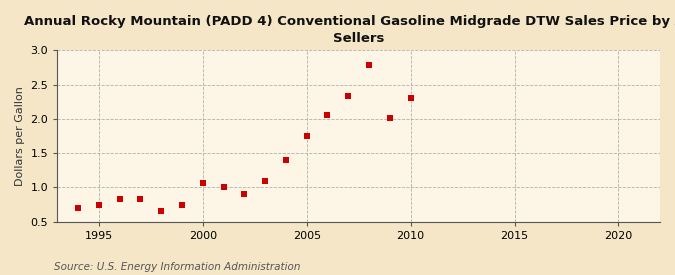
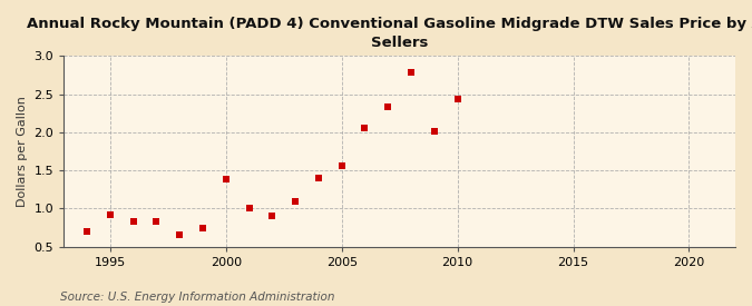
1995: 0.74 -> 0.92
2000: 1.06 -> 1.38
2005: 1.75 -> 1.56
2010: 2.30 -> 2.44
